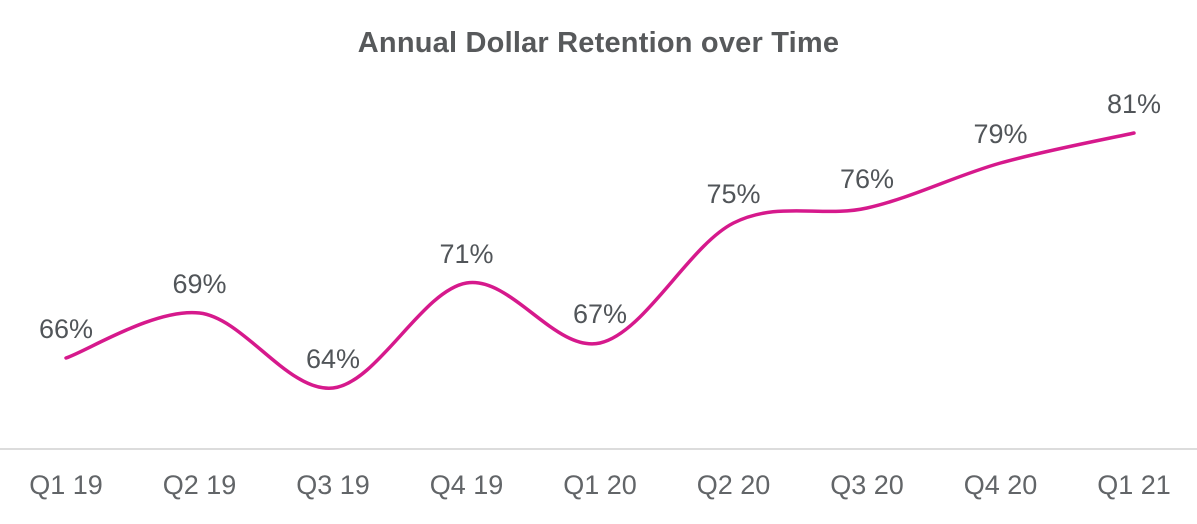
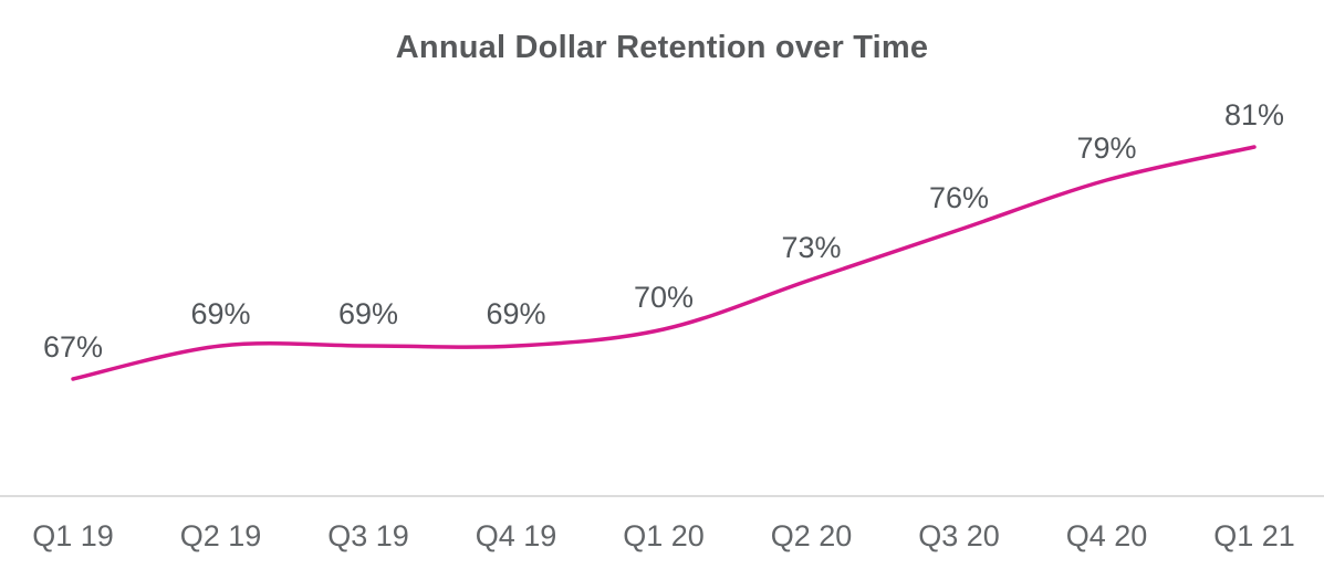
Q1 19: 66% -> 67%
Q3 19: 64% -> 69%
Q4 19: 71% -> 69%
Q1 20: 67% -> 70%
Q2 20: 75% -> 73%
